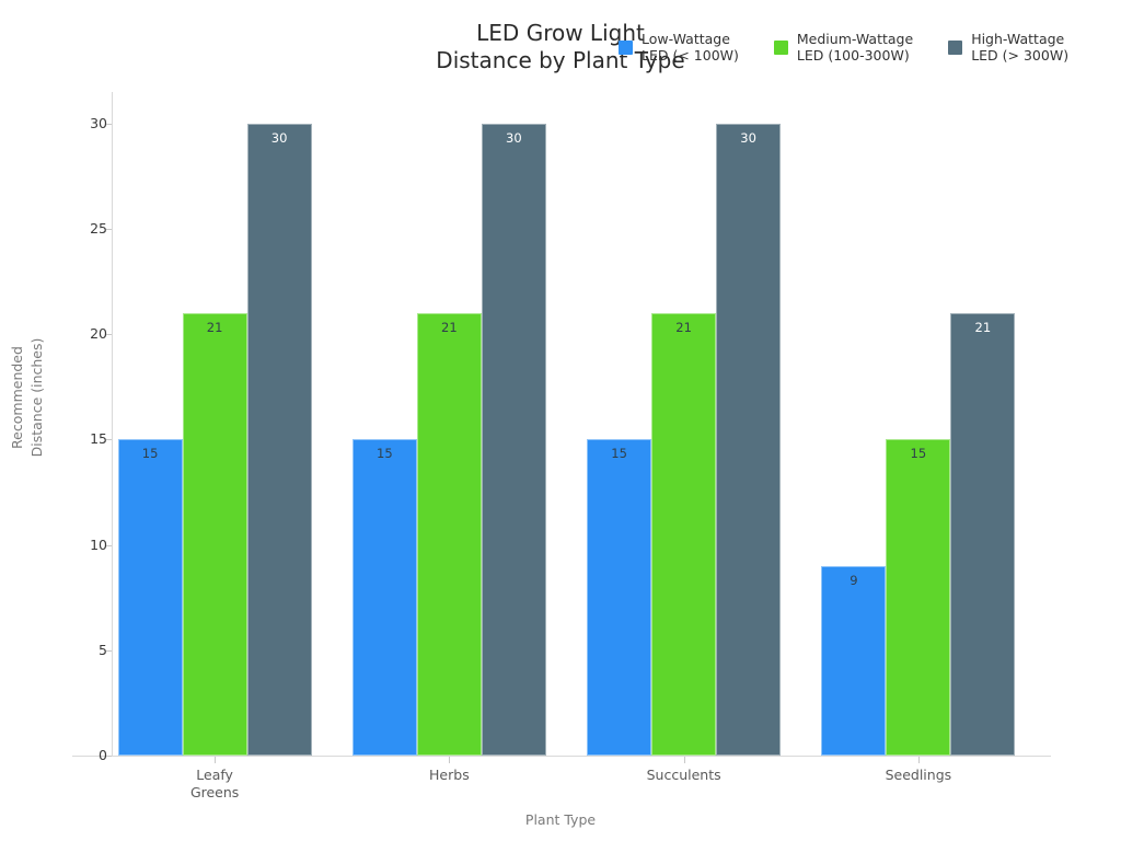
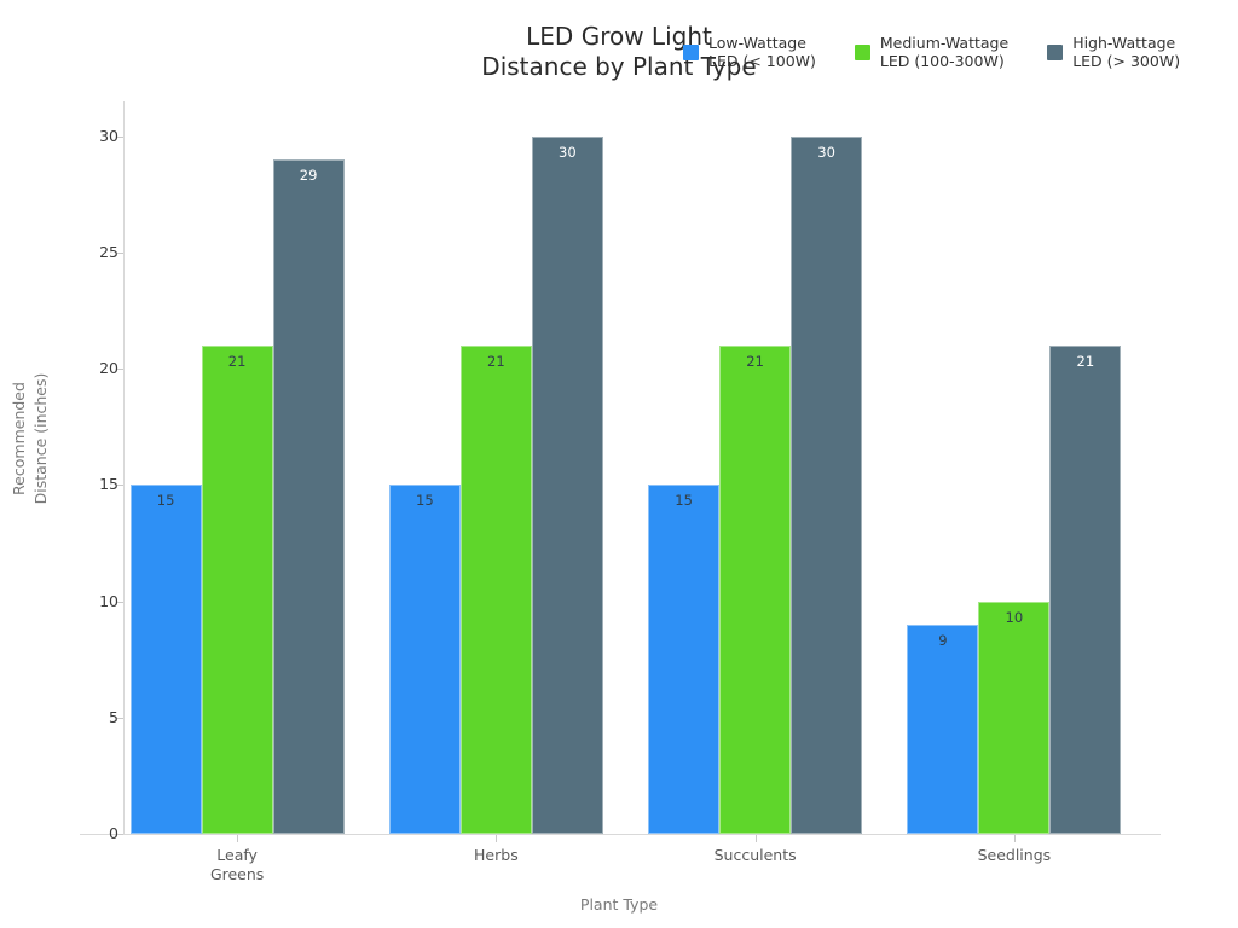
High-Wattage LED (> 300W)/Leafy Greens: 30 -> 29
Medium-Wattage LED (100-300W)/Seedlings: 15 -> 10
